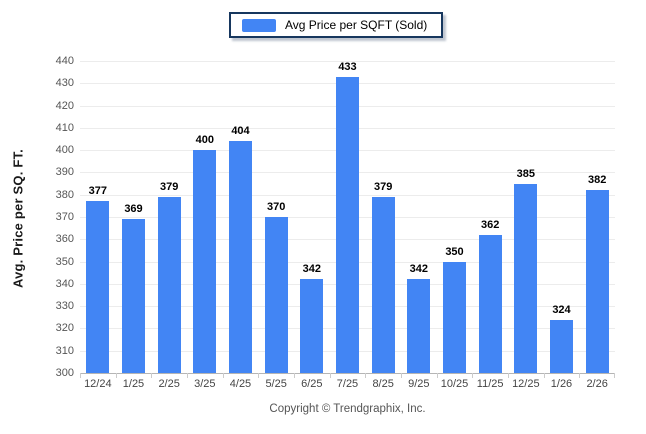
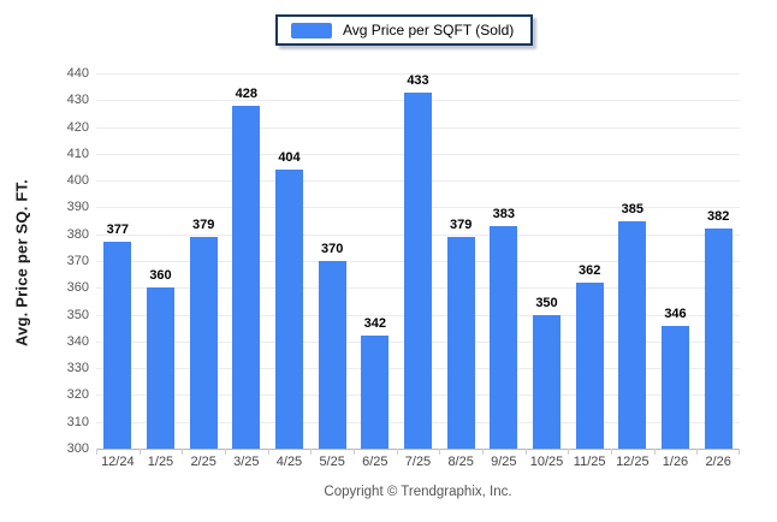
1/25: 369 -> 360
3/25: 400 -> 428
9/25: 342 -> 383
1/26: 324 -> 346
